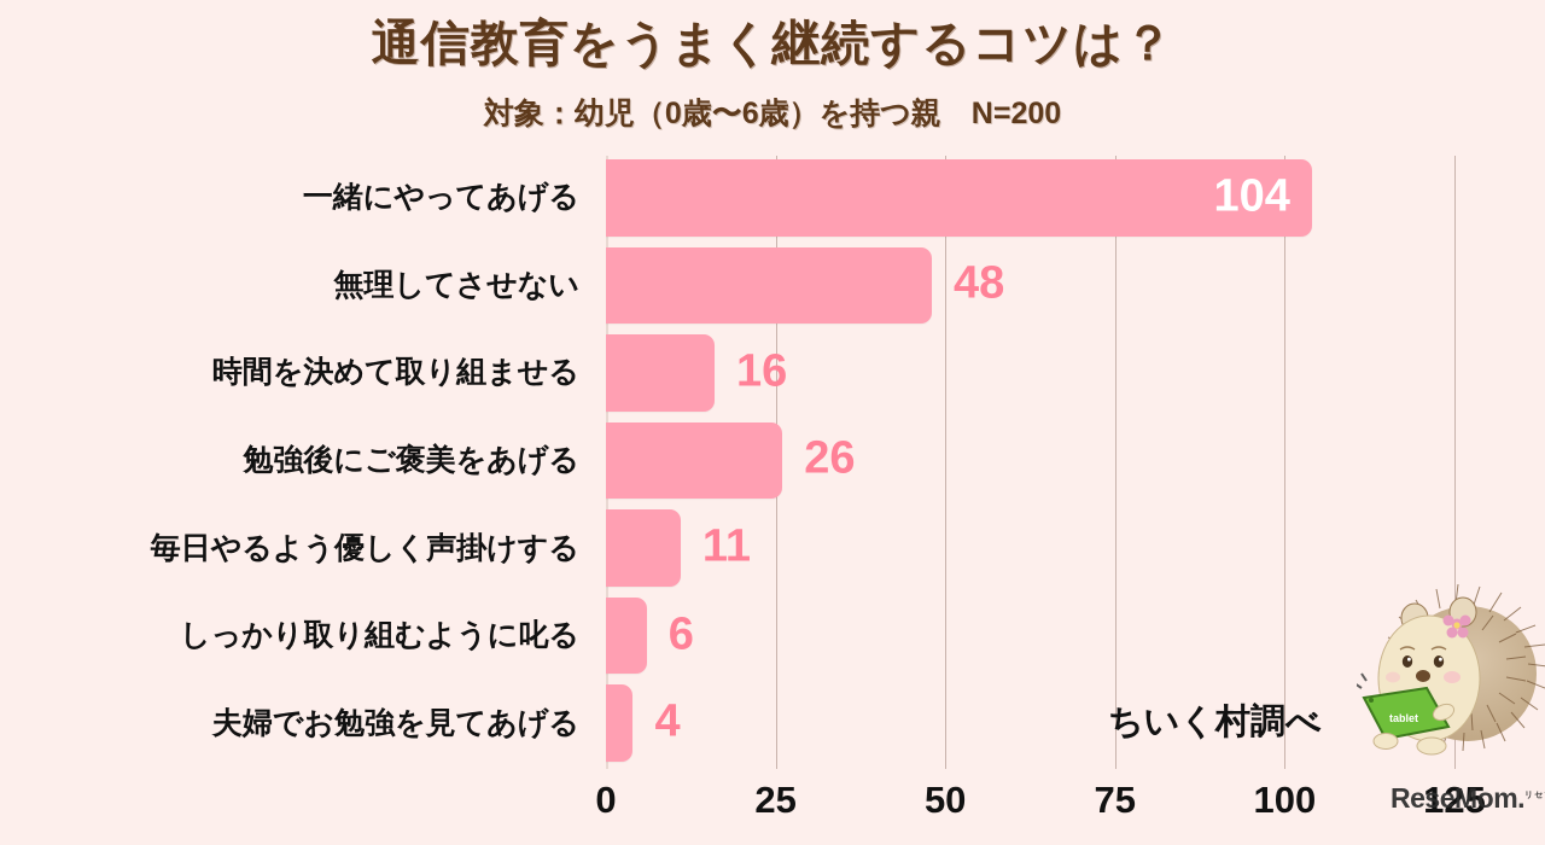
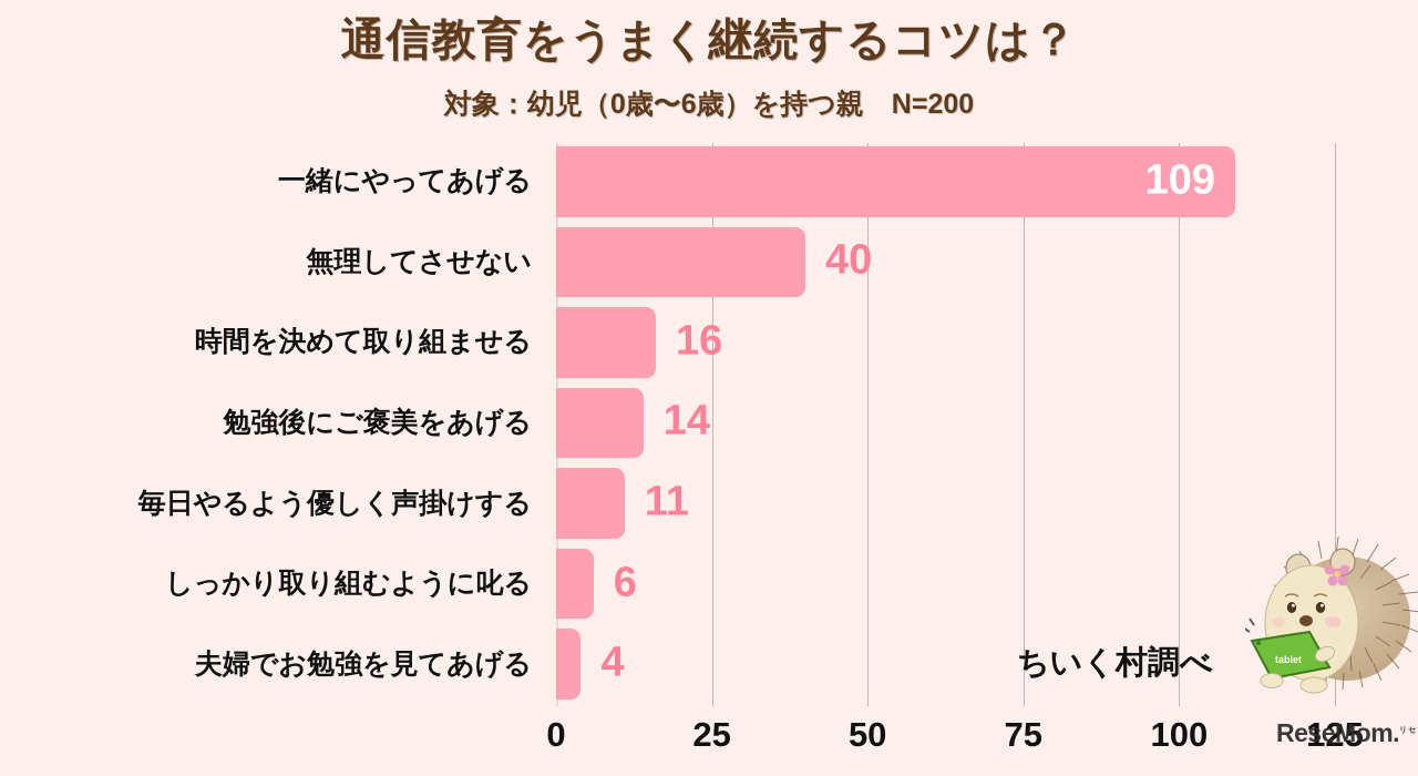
一緒にやってあげる: 104 -> 109
無理してさせない: 48 -> 40
勉強後にご褒美をあげる: 26 -> 14
